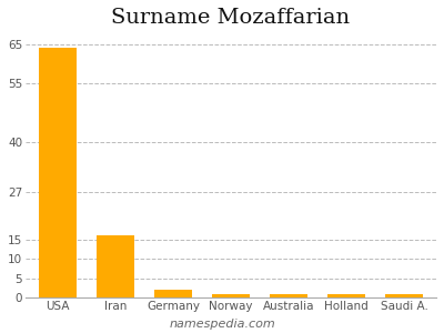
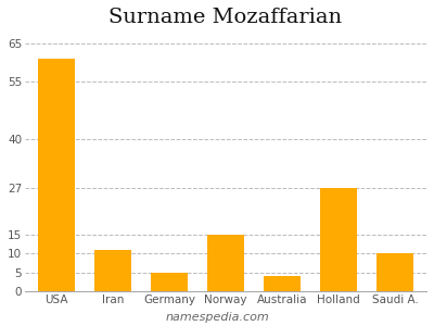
USA: 64 -> 61
Iran: 16 -> 11
Germany: 2 -> 5
Norway: 1 -> 15
Australia: 1 -> 4
Holland: 1 -> 27
Saudi A.: 1 -> 10
